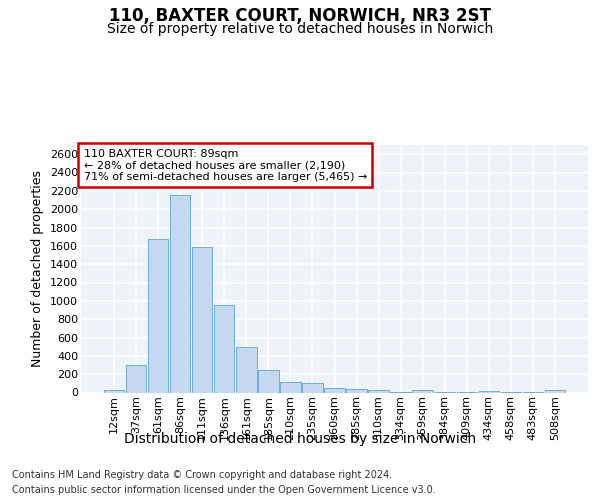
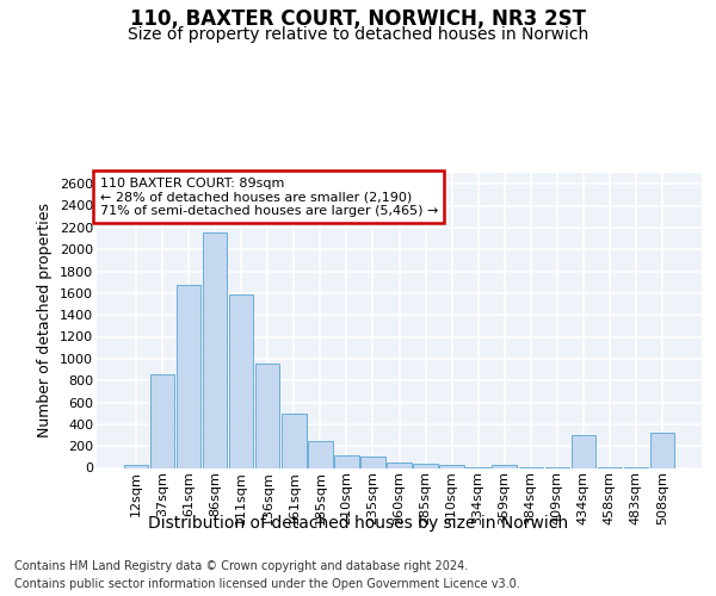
37sqm: 300 -> 860
434sqm: 20 -> 300
508sqm: 20 -> 320
